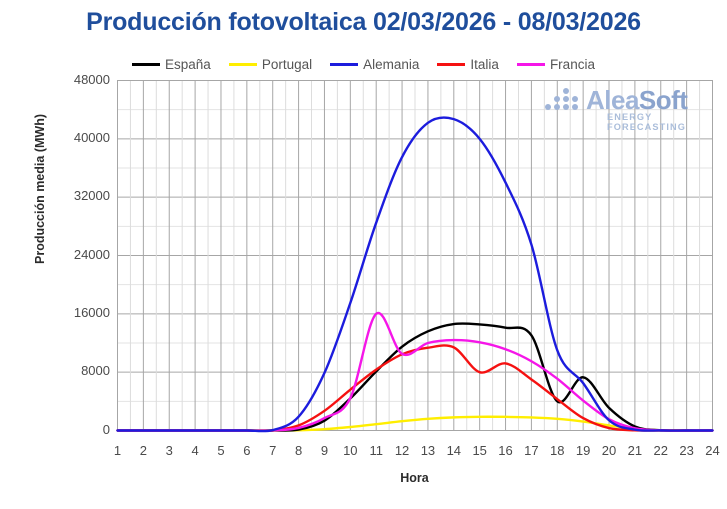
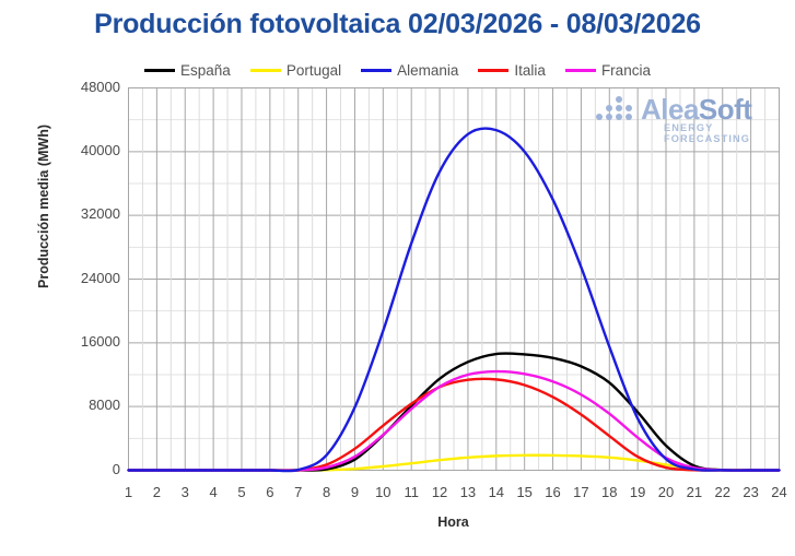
Francia/11: 16000 -> 8000
Italia/15: 8000 -> 11000
España/18: 4000 -> 11000
Alemania/18: 11000 -> 16000
